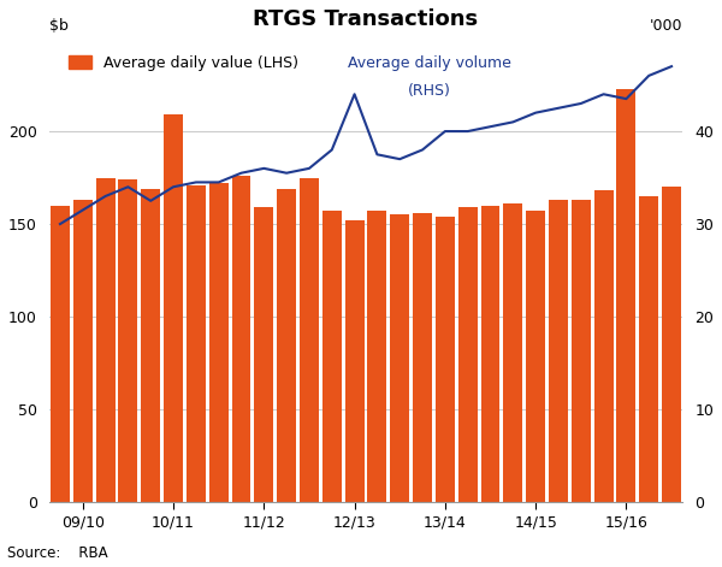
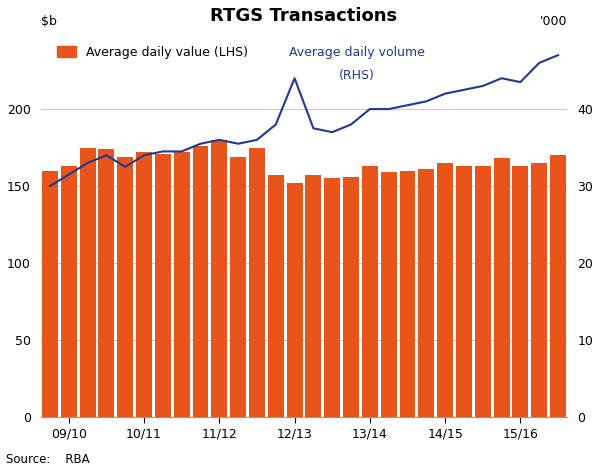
Average daily value (LHS)/10/11: 209 -> 172
Average daily value (LHS)/11/12: 159 -> 180
Average daily value (LHS)/13/14: 154 -> 163
Average daily value (LHS)/14/15: 157 -> 165
Average daily value (LHS)/15/16: 223 -> 163
